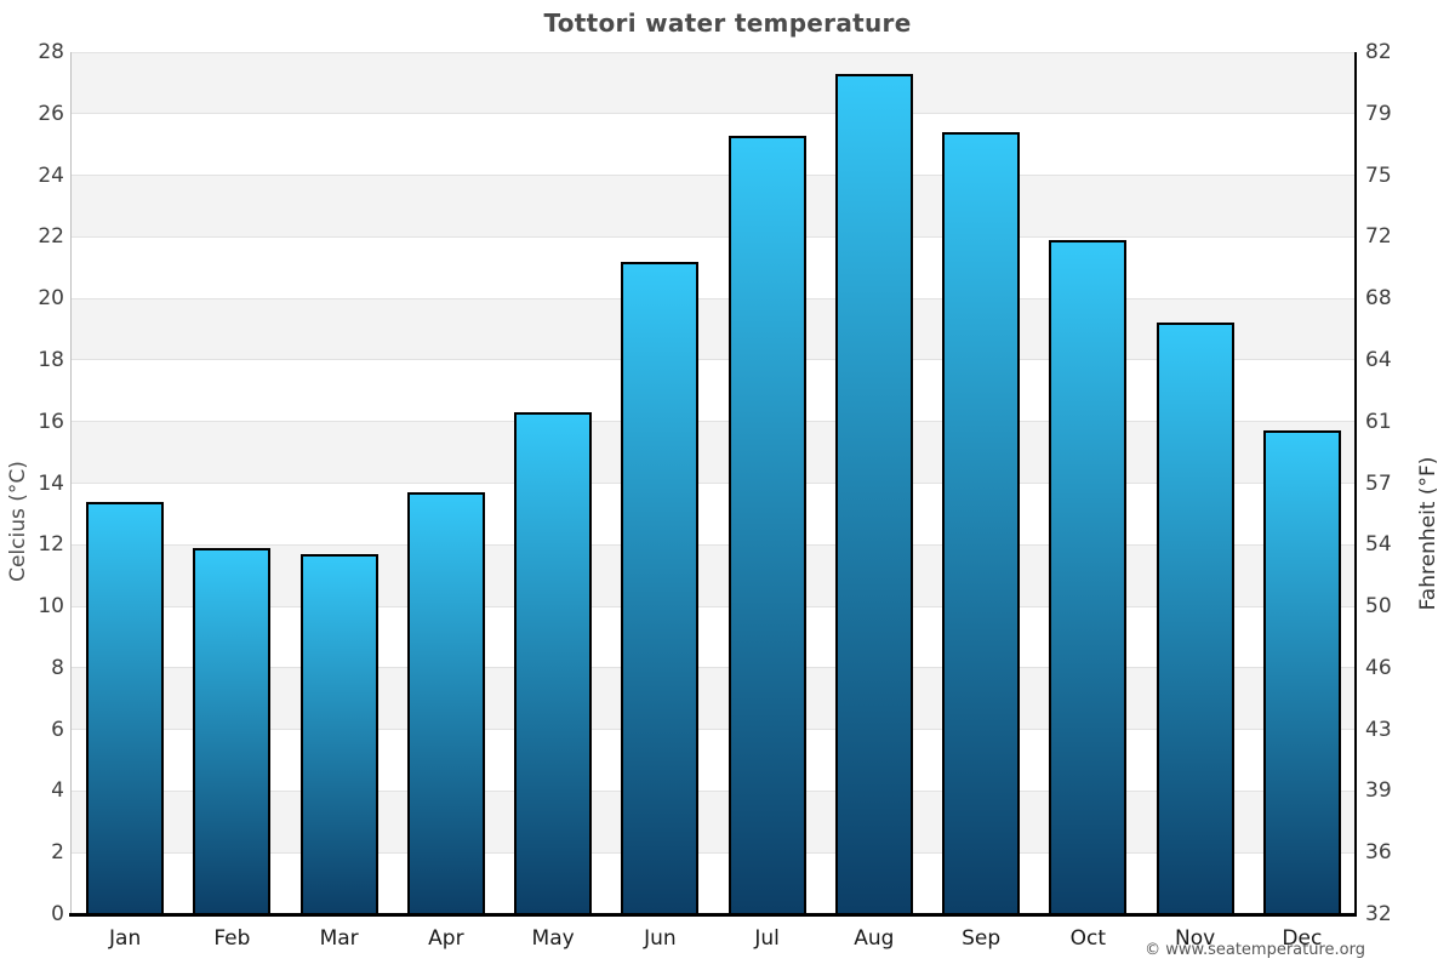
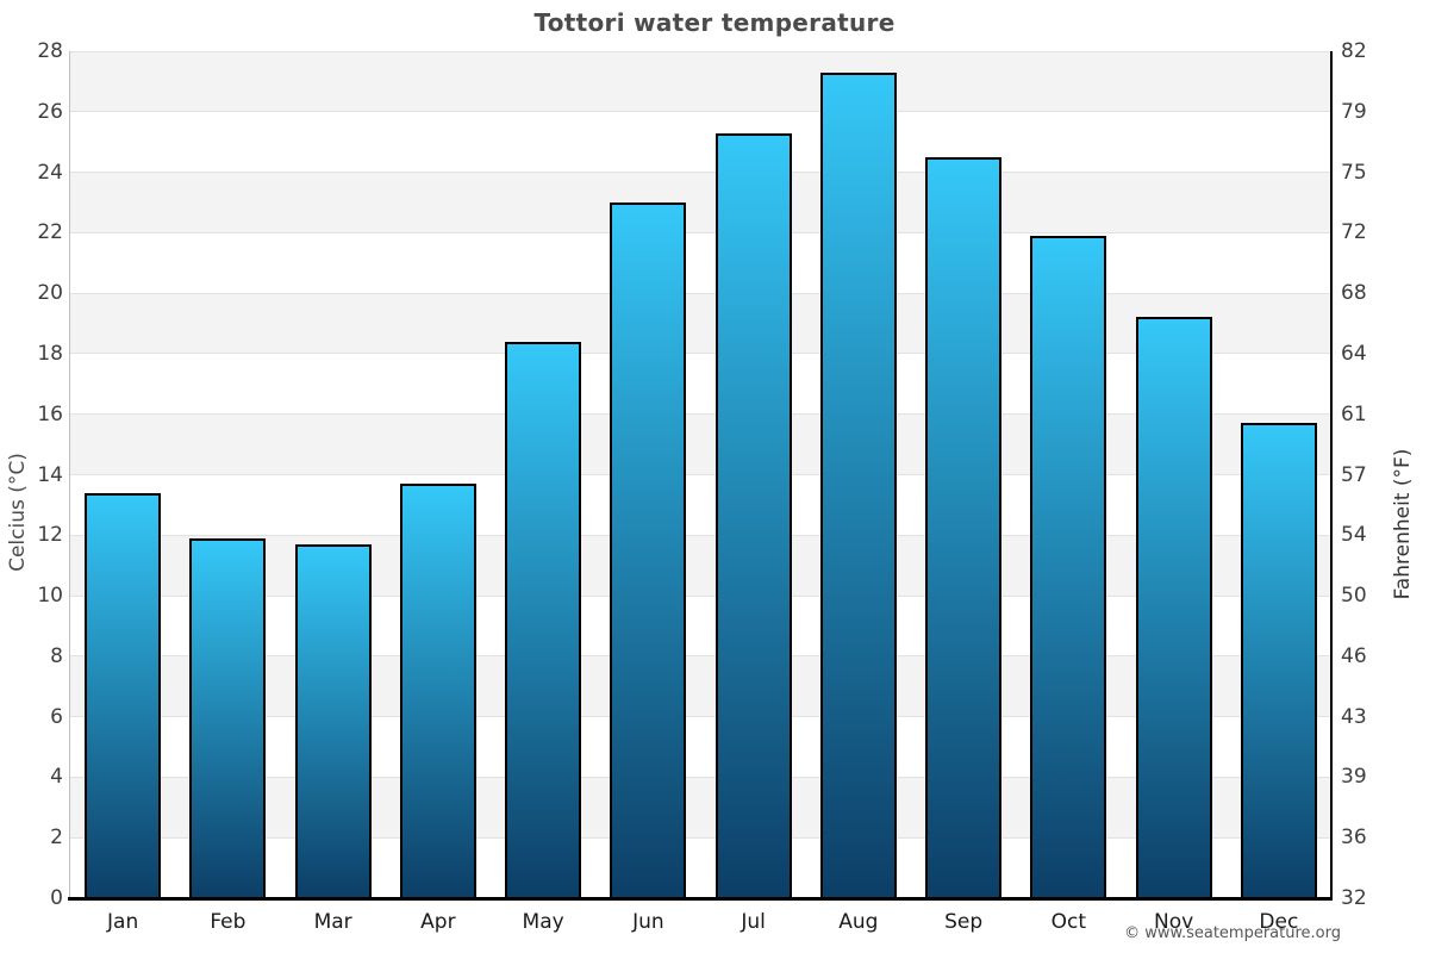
May: 16.3 -> 18.4
Jun: 21.2 -> 23.0
Sep: 25.4 -> 24.5
